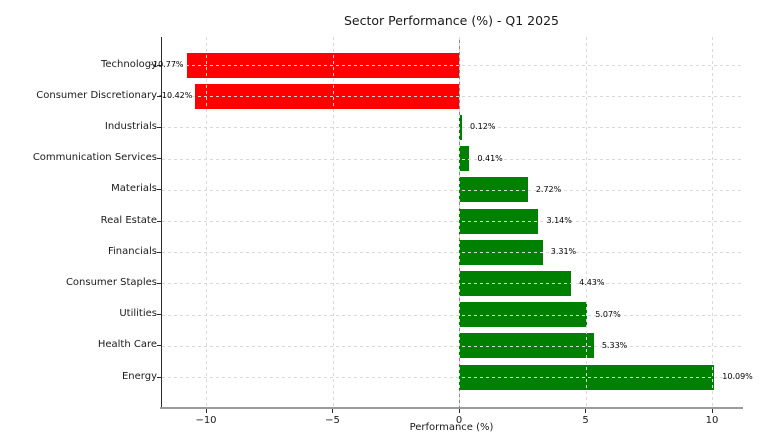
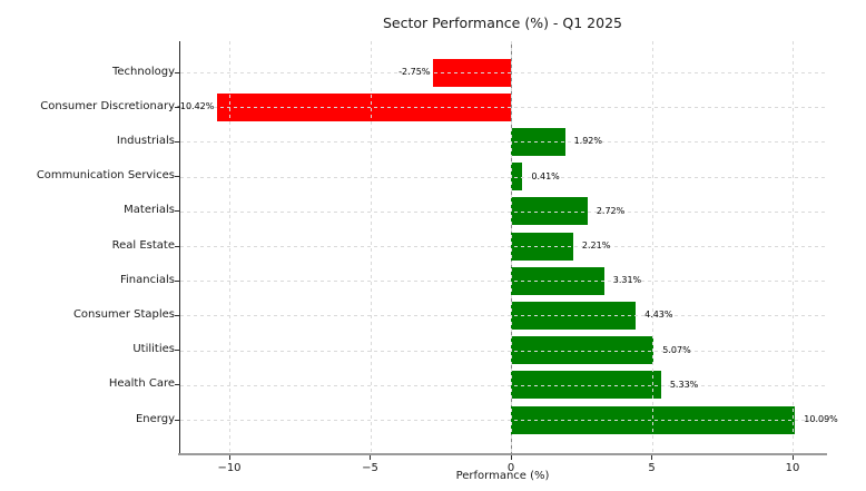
Technology: -10.77% -> -2.75%
Industrials: 0.12% -> 1.92%
Real Estate: 3.14% -> 2.21%
